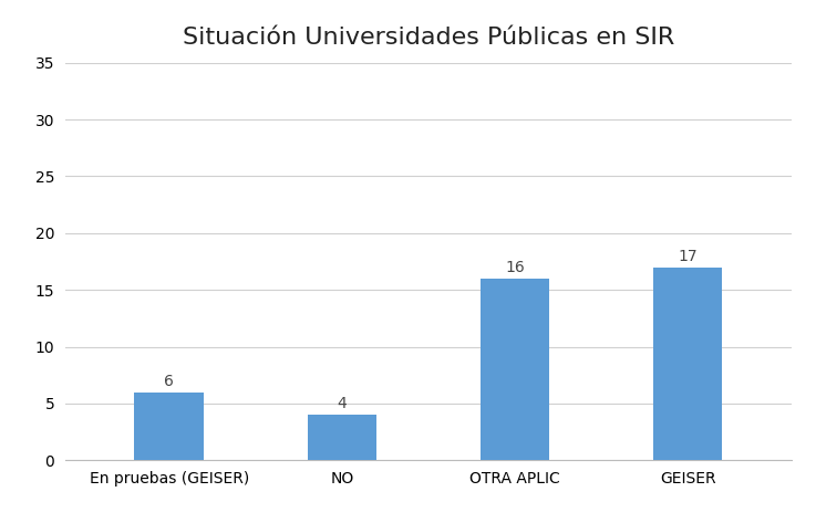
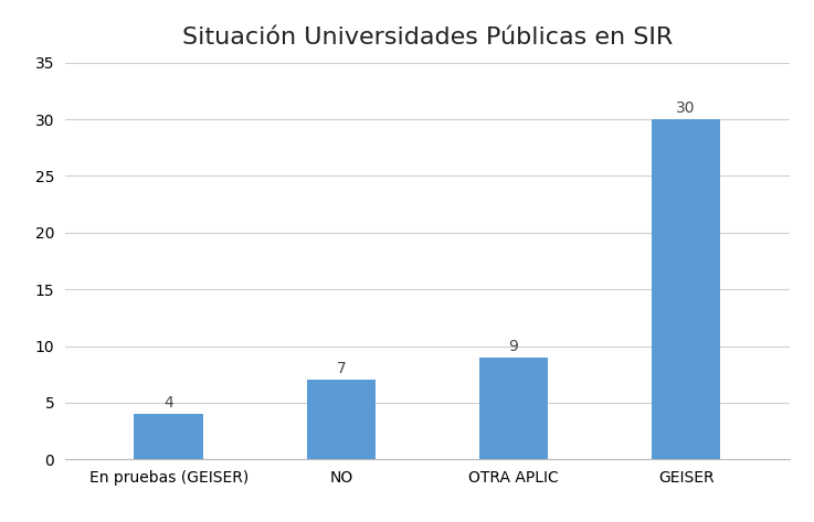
En pruebas (GEISER): 6 -> 4
NO: 4 -> 7
OTRA APLIC: 16 -> 9
GEISER: 17 -> 30
